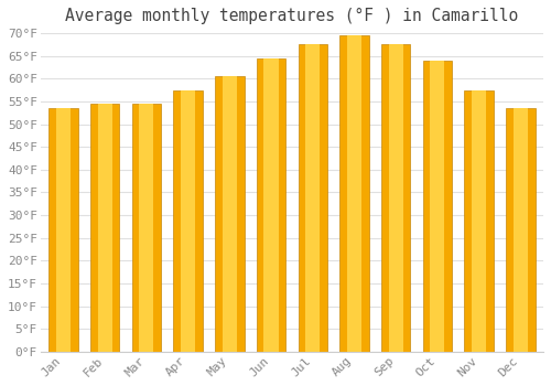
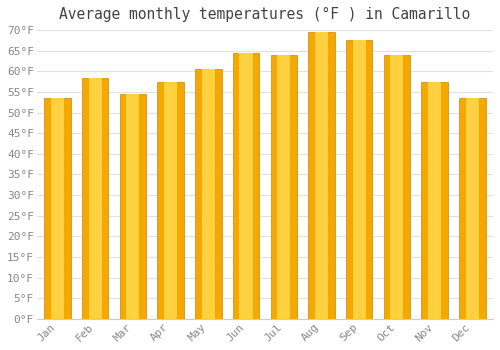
Feb: 54.5°F -> 58.5°F
Jul: 67.5°F -> 64.0°F
